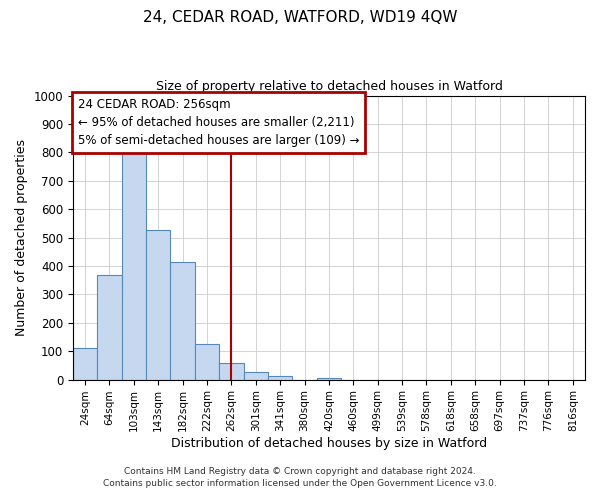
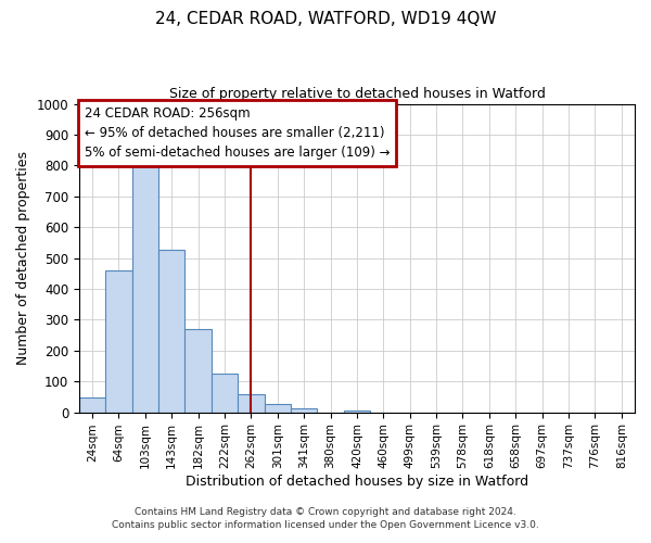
24sqm: 110 -> 47
64sqm: 370 -> 460
182sqm: 415 -> 270
